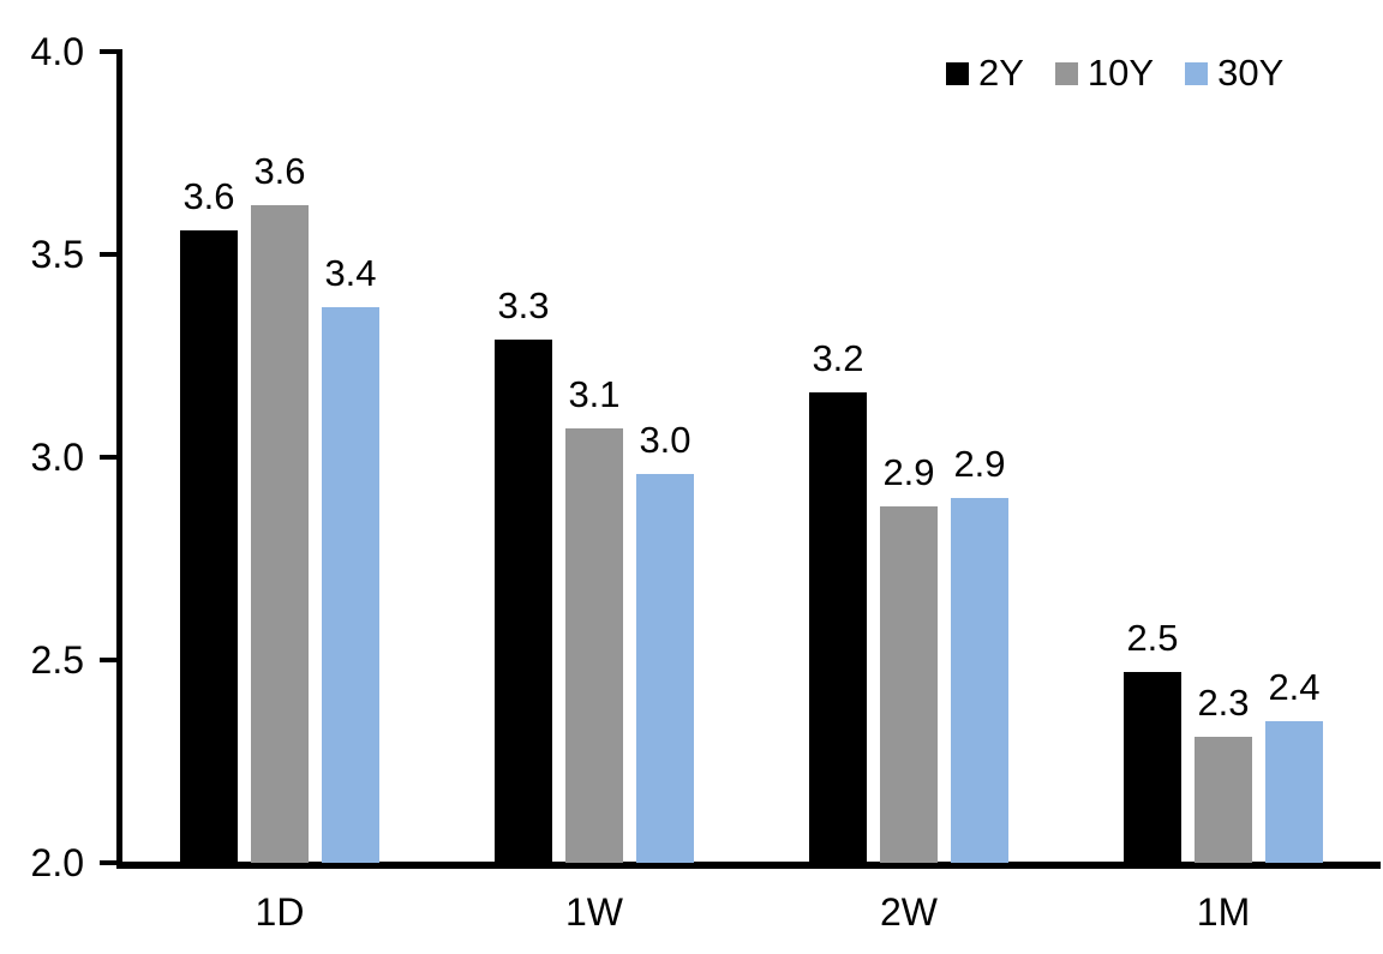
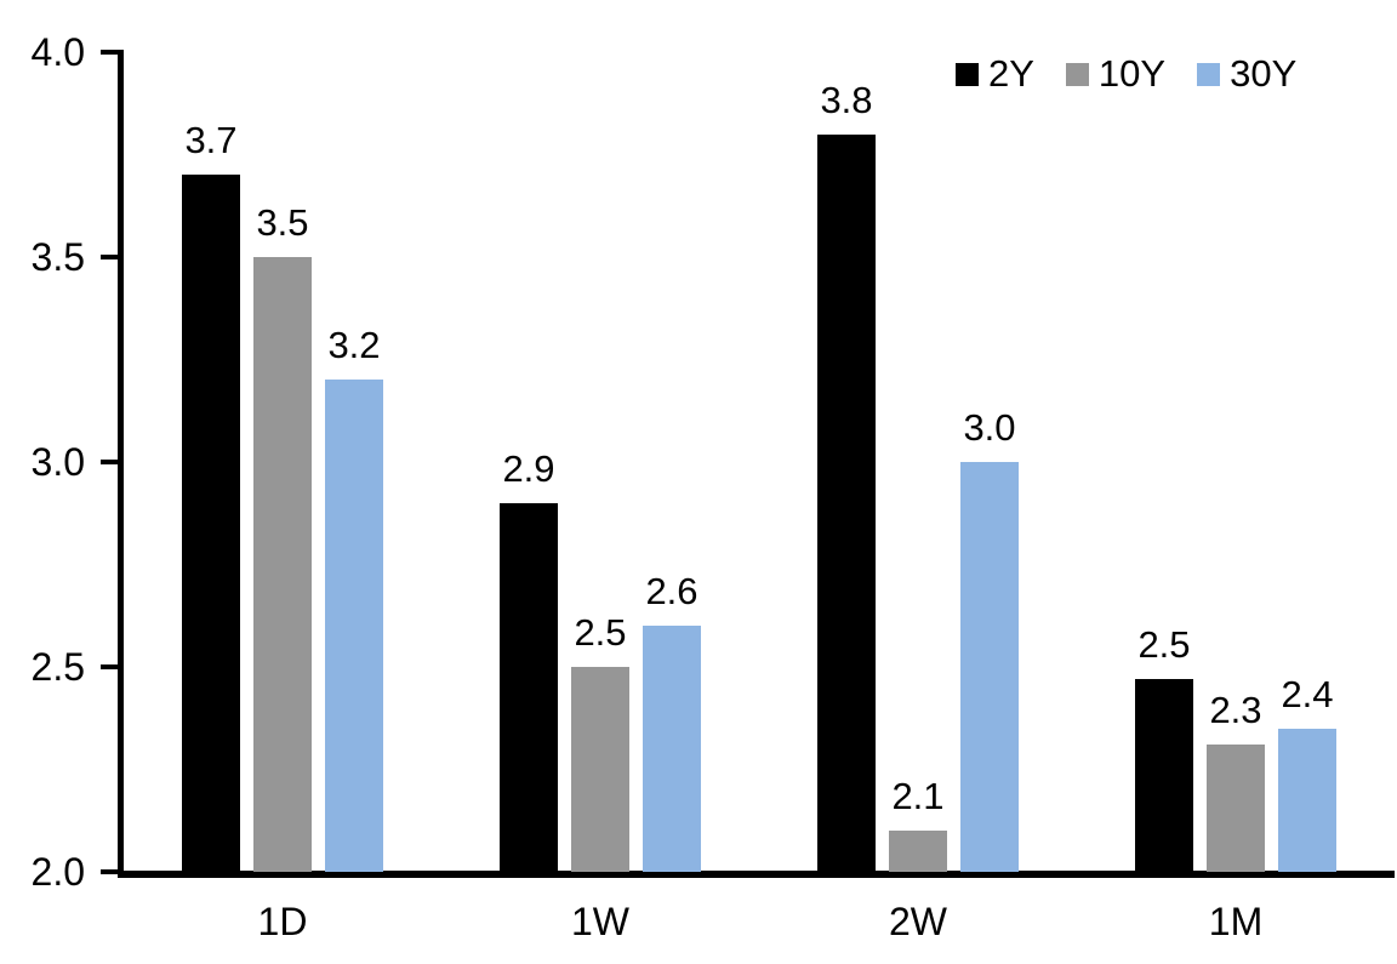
2Y/1D: 3.6 -> 3.7
10Y/1D: 3.6 -> 3.5
30Y/1D: 3.4 -> 3.2
2Y/1W: 3.3 -> 2.9
10Y/1W: 3.1 -> 2.5
30Y/1W: 3.0 -> 2.6
2Y/2W: 3.2 -> 3.8
10Y/2W: 2.9 -> 2.1
30Y/2W: 2.9 -> 3.0
